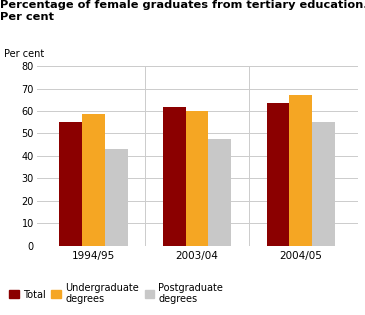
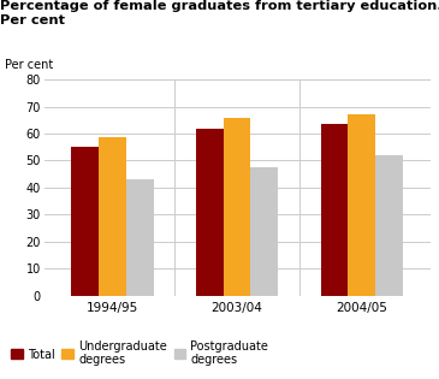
Undergraduate degrees/2003/04: 60.0 -> 66.0
Postgraduate degrees/2004/05: 55.0 -> 52.0
